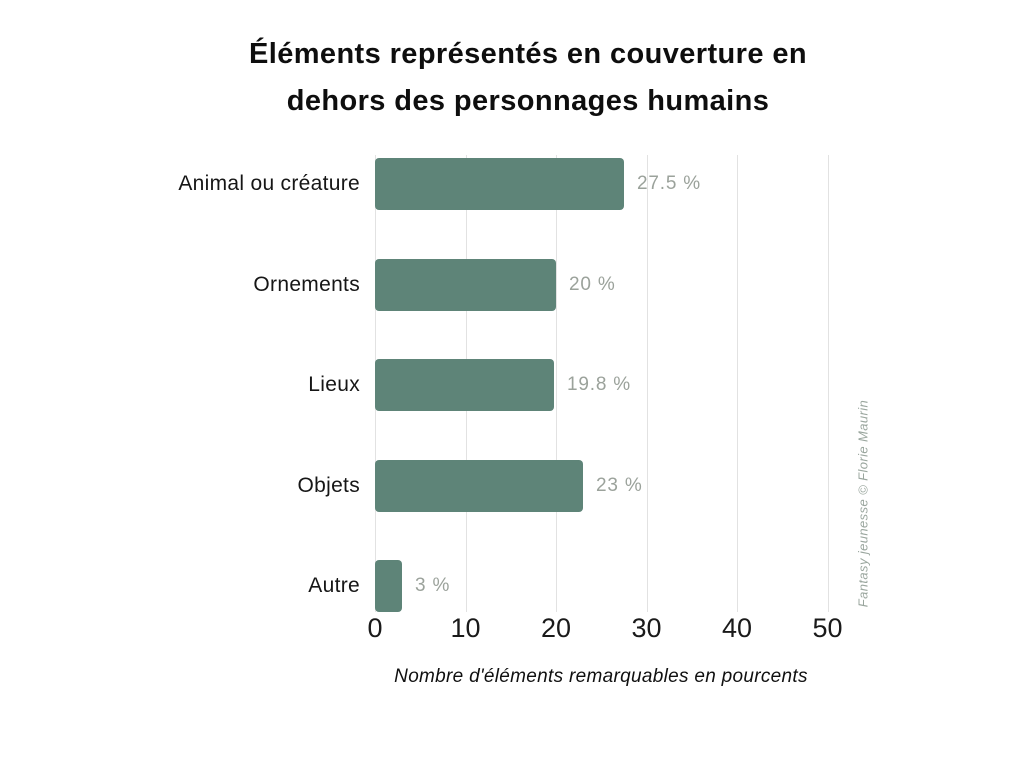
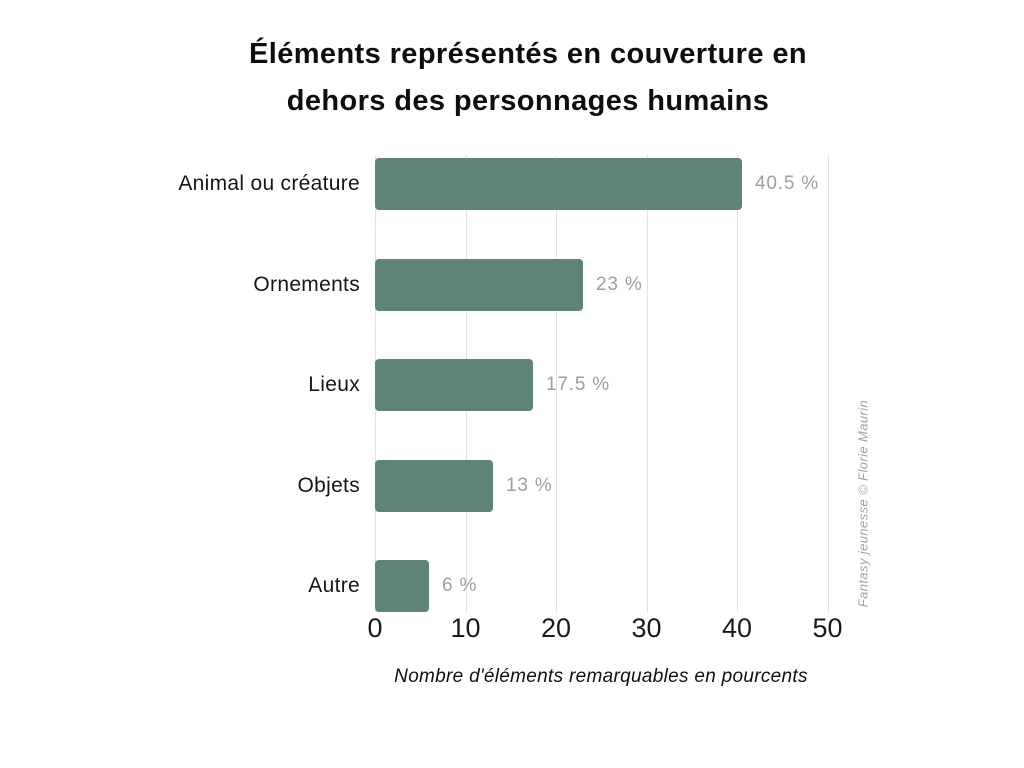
Animal ou créature: 27.5 -> 40.5
Ornements: 20 -> 23
Lieux: 19.8 -> 17.5
Objets: 23 -> 13
Autre: 3 -> 6
